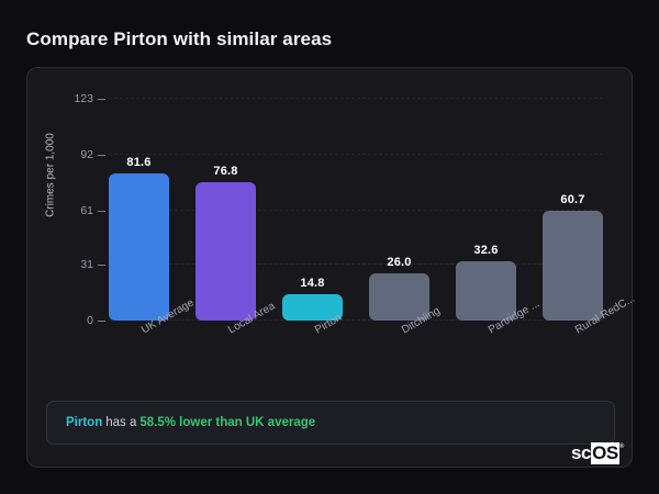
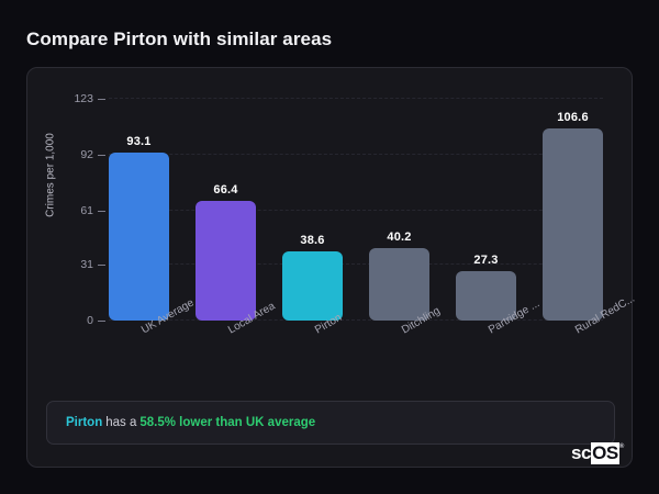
UK Average: 81.6 -> 93.1
Local Area: 76.8 -> 66.4
Pirton: 14.8 -> 38.6
Ditchling: 26.0 -> 40.2
Partridge ...: 32.6 -> 27.3
Rural RedC...: 60.7 -> 106.6
